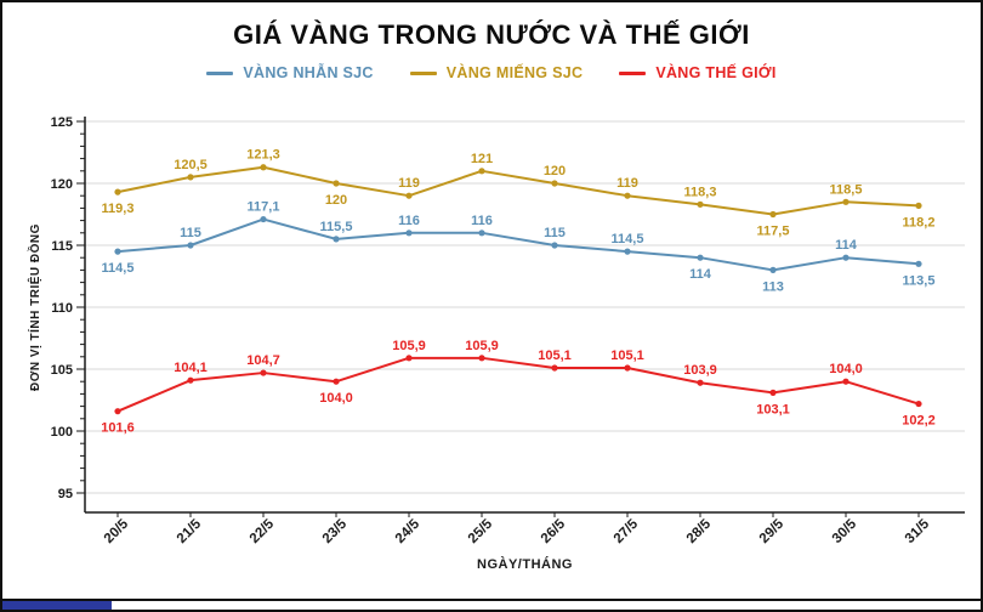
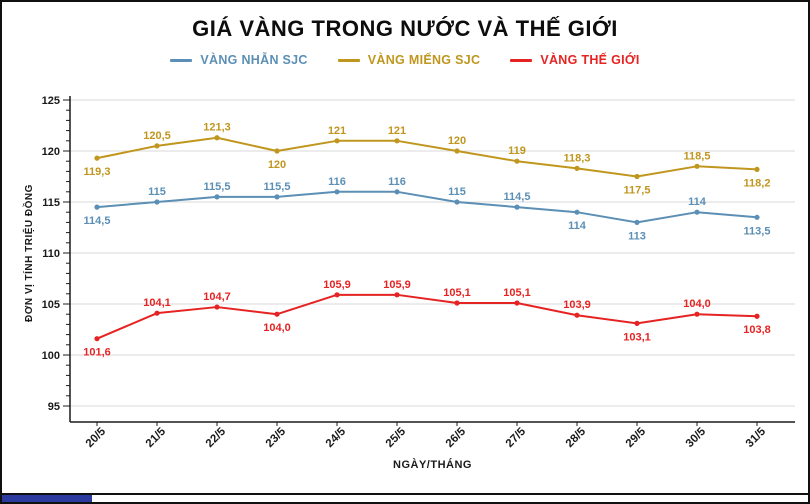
VÀNG NHẪN SJC/22/5: 117,1 -> 115,5
VÀNG MIẾNG SJC/24/5: 119 -> 121
VÀNG THẾ GIỚI/31/5: 102,2 -> 103,8
